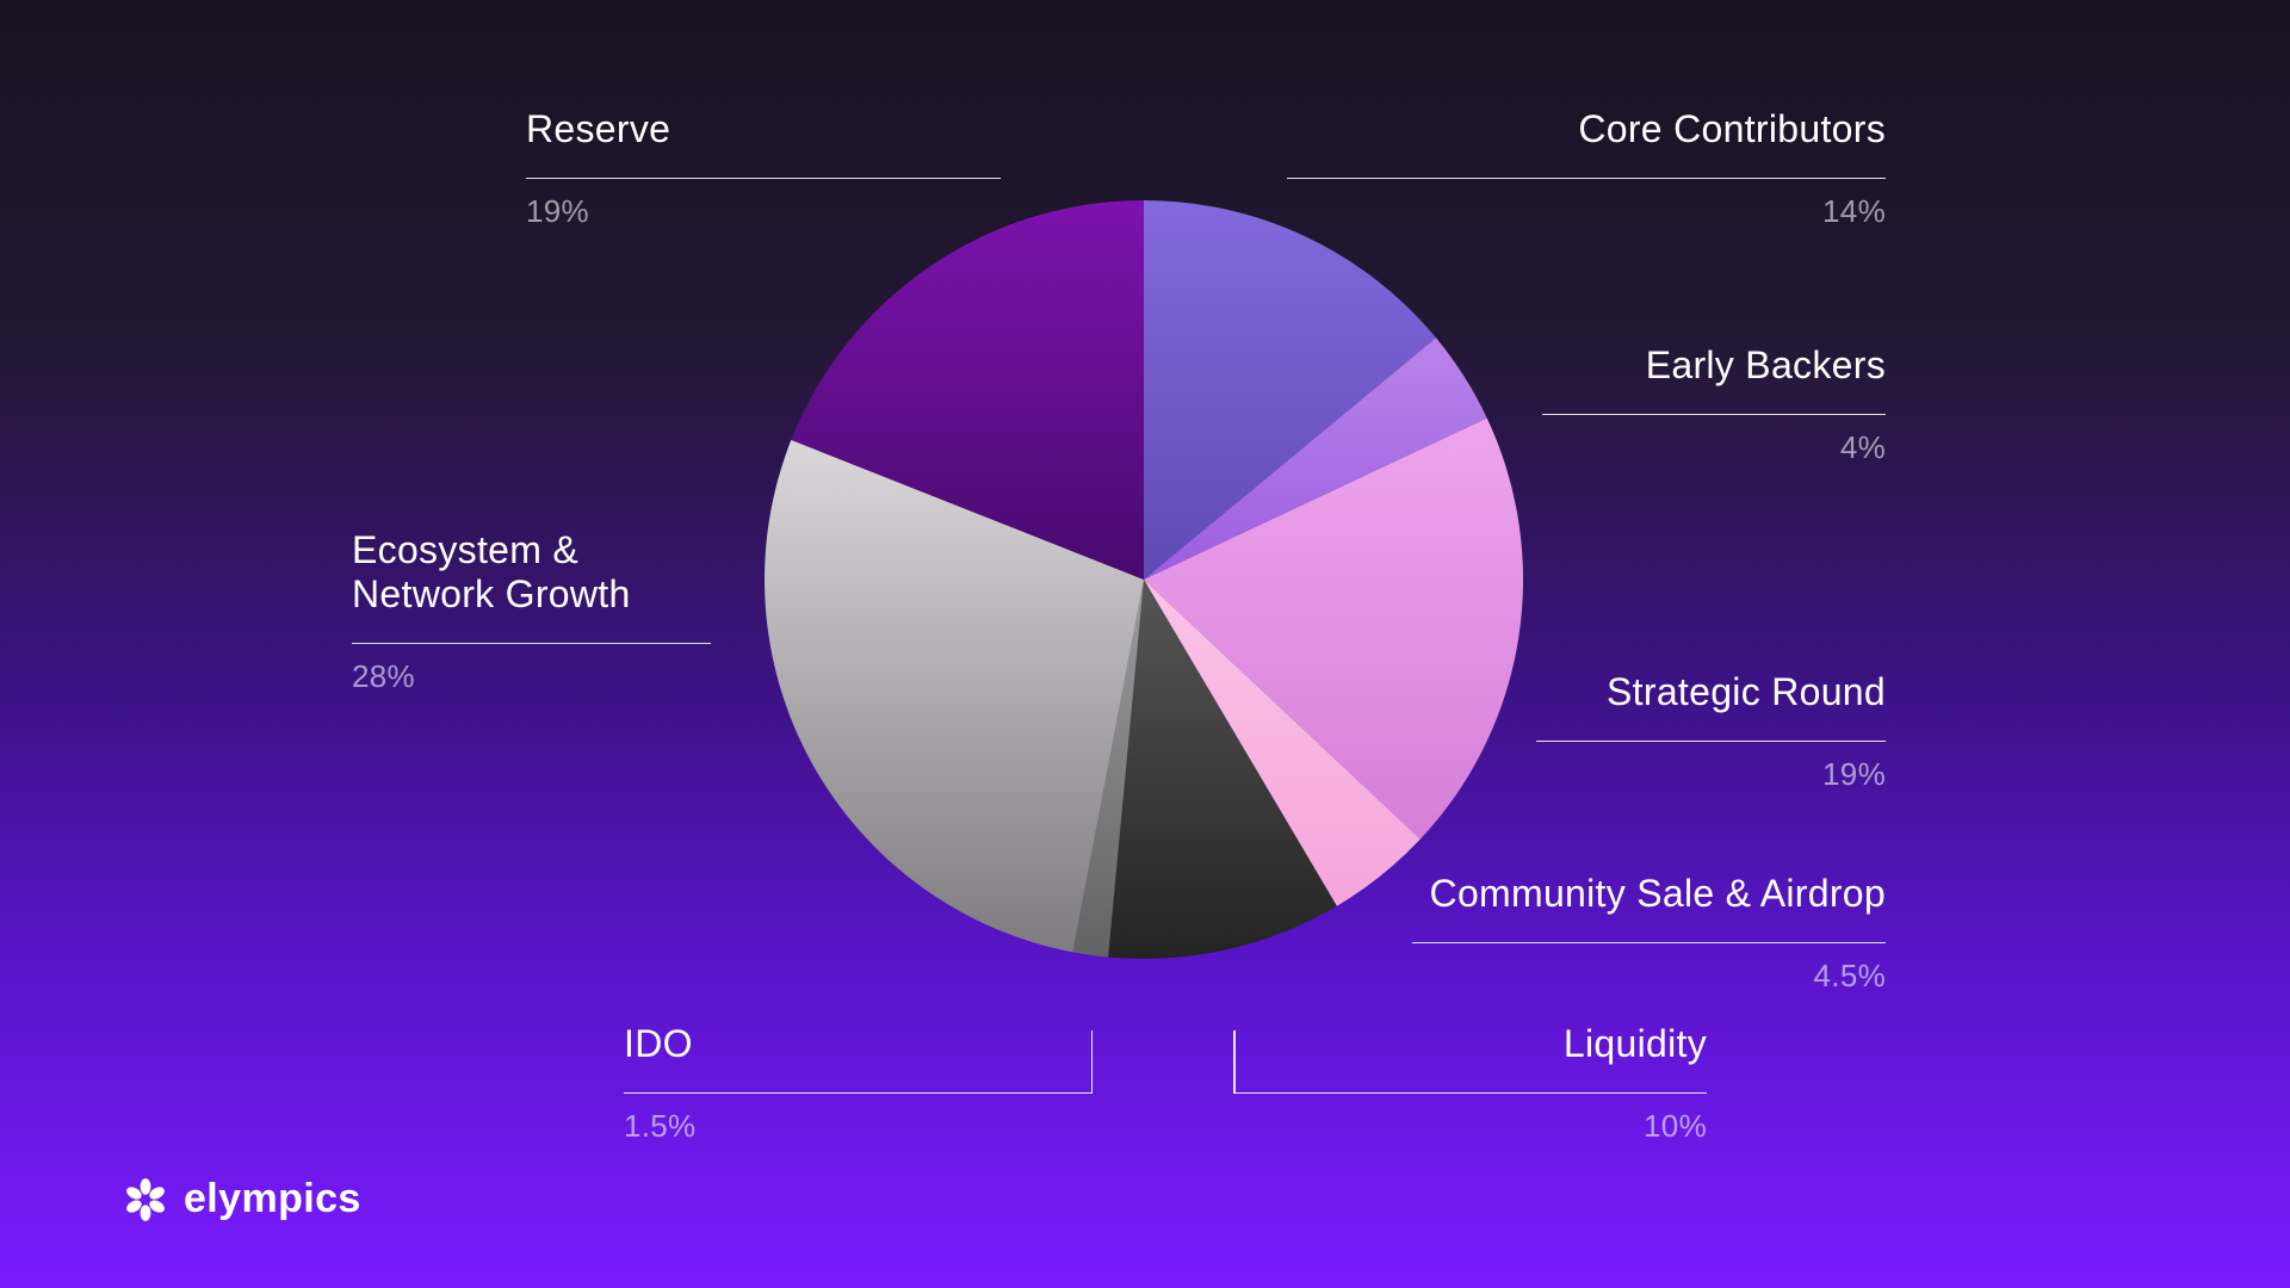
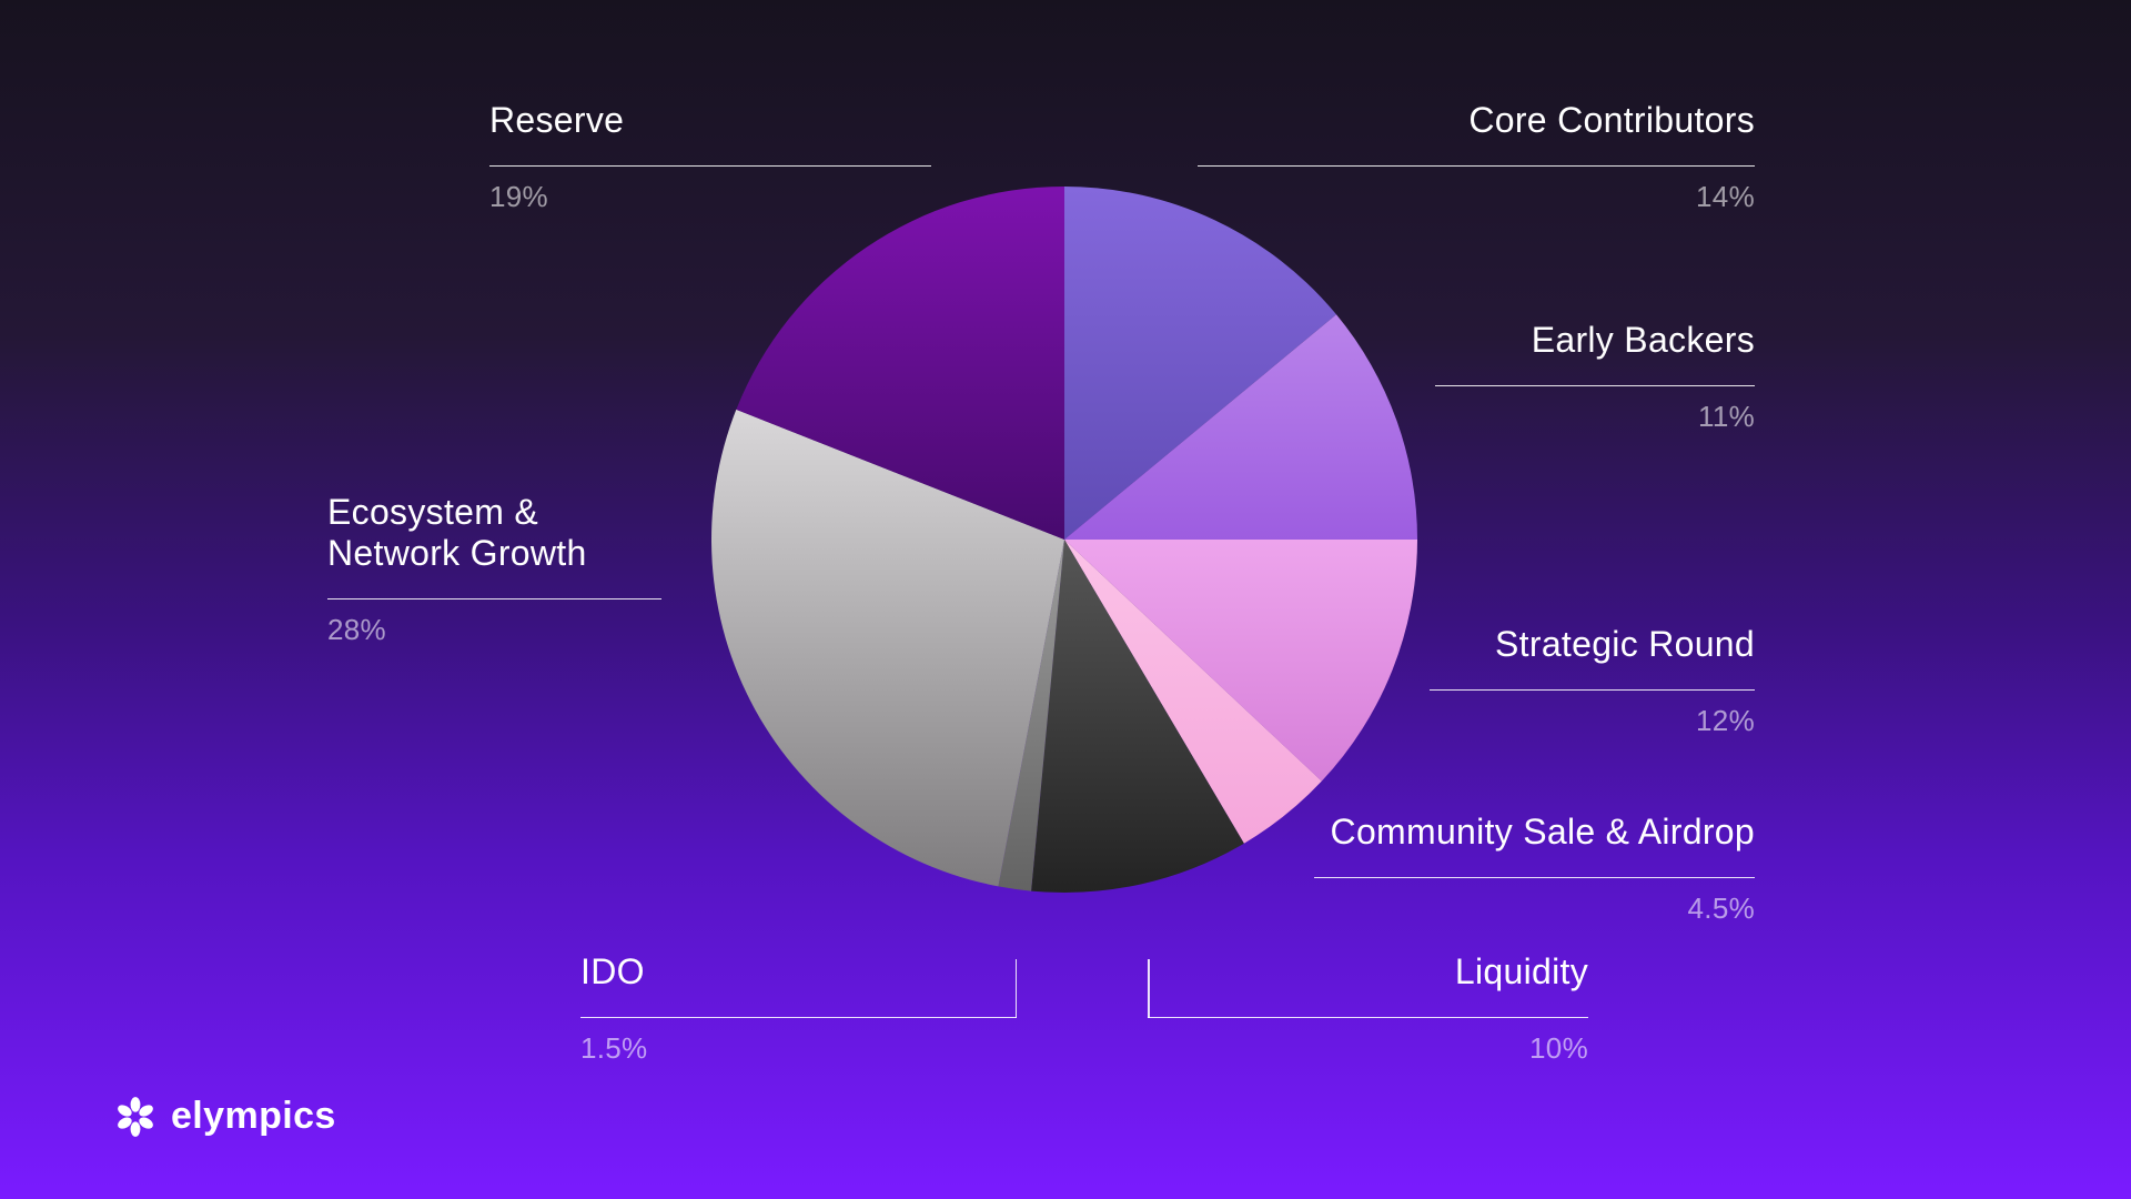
Early Backers: 4% -> 11%
Strategic Round: 19% -> 12%
